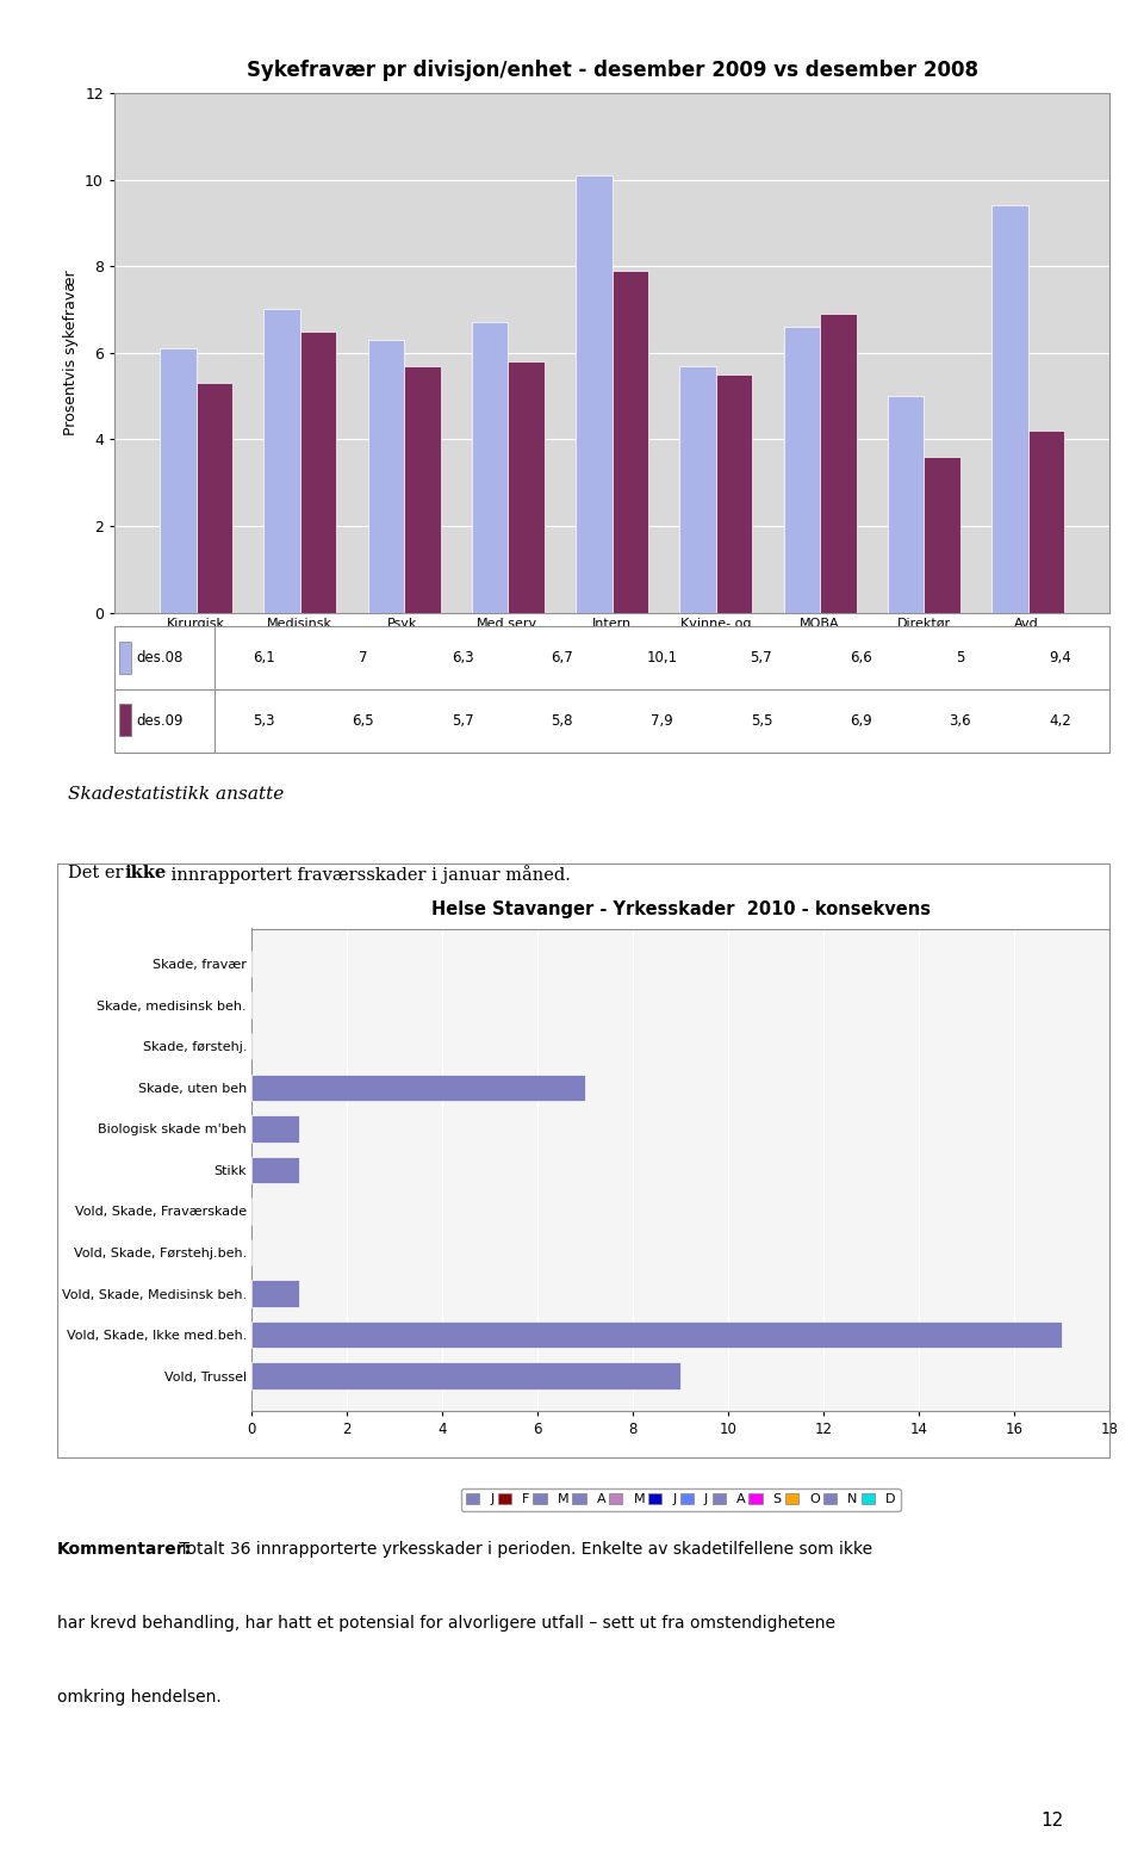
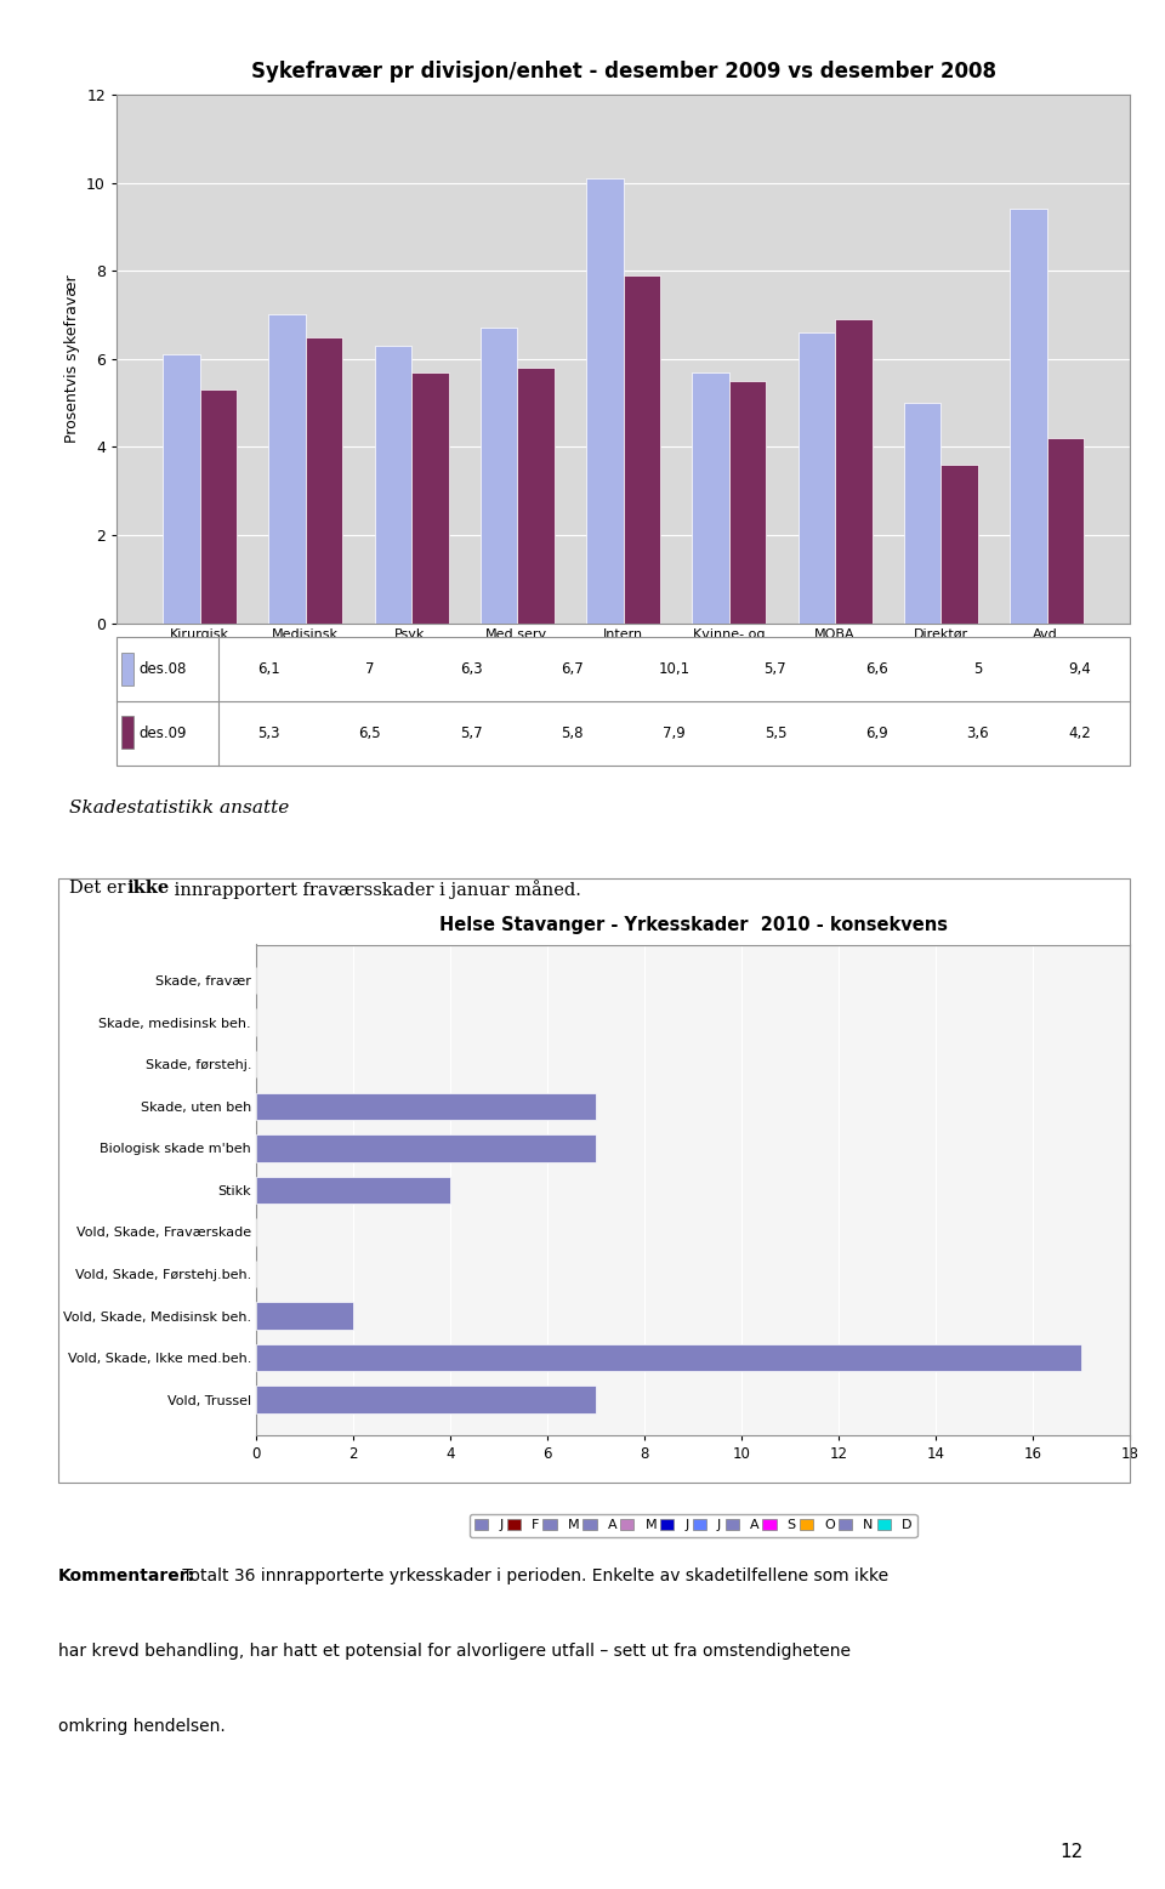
Helse Stavanger - Yrkesskader 2010 - konsekvens/Biologisk skade m'beh: 1 -> 7
Helse Stavanger - Yrkesskader 2010 - konsekvens/Stikk: 1 -> 4
Helse Stavanger - Yrkesskader 2010 - konsekvens/Vold, Skade, Medisinsk beh.: 1 -> 2
Helse Stavanger - Yrkesskader 2010 - konsekvens/Vold, Trussel: 9 -> 7
